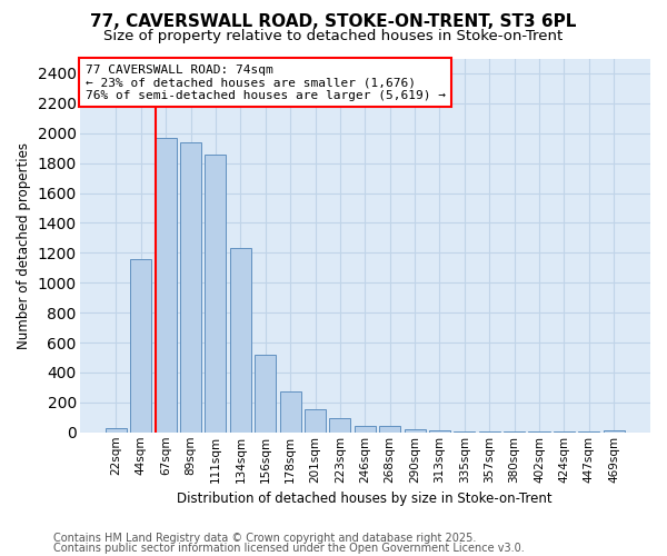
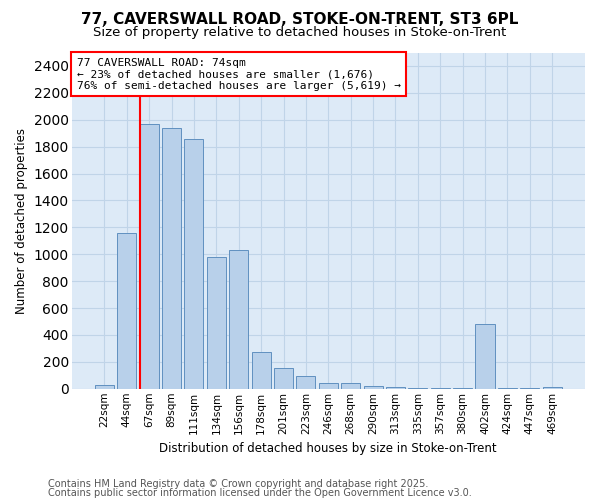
134sqm: 1230 -> 980
156sqm: 520 -> 1030
402sqm: 0 -> 480
